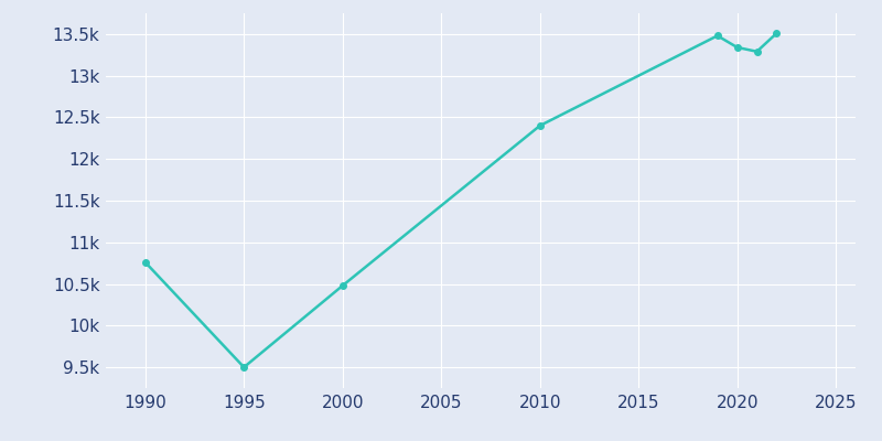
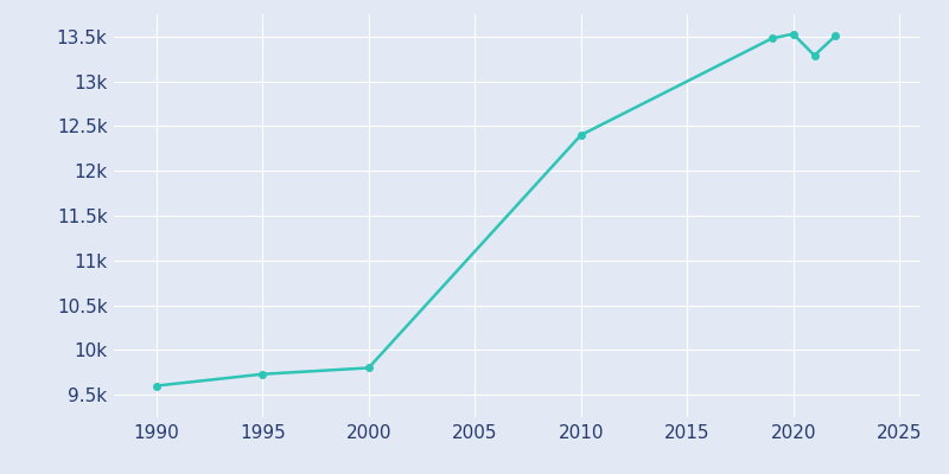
1990: 10.76k -> 9.60k
1995: 9.50k -> 9.73k
2000: 10.48k -> 9.80k
2020: 13.34k -> 13.53k
